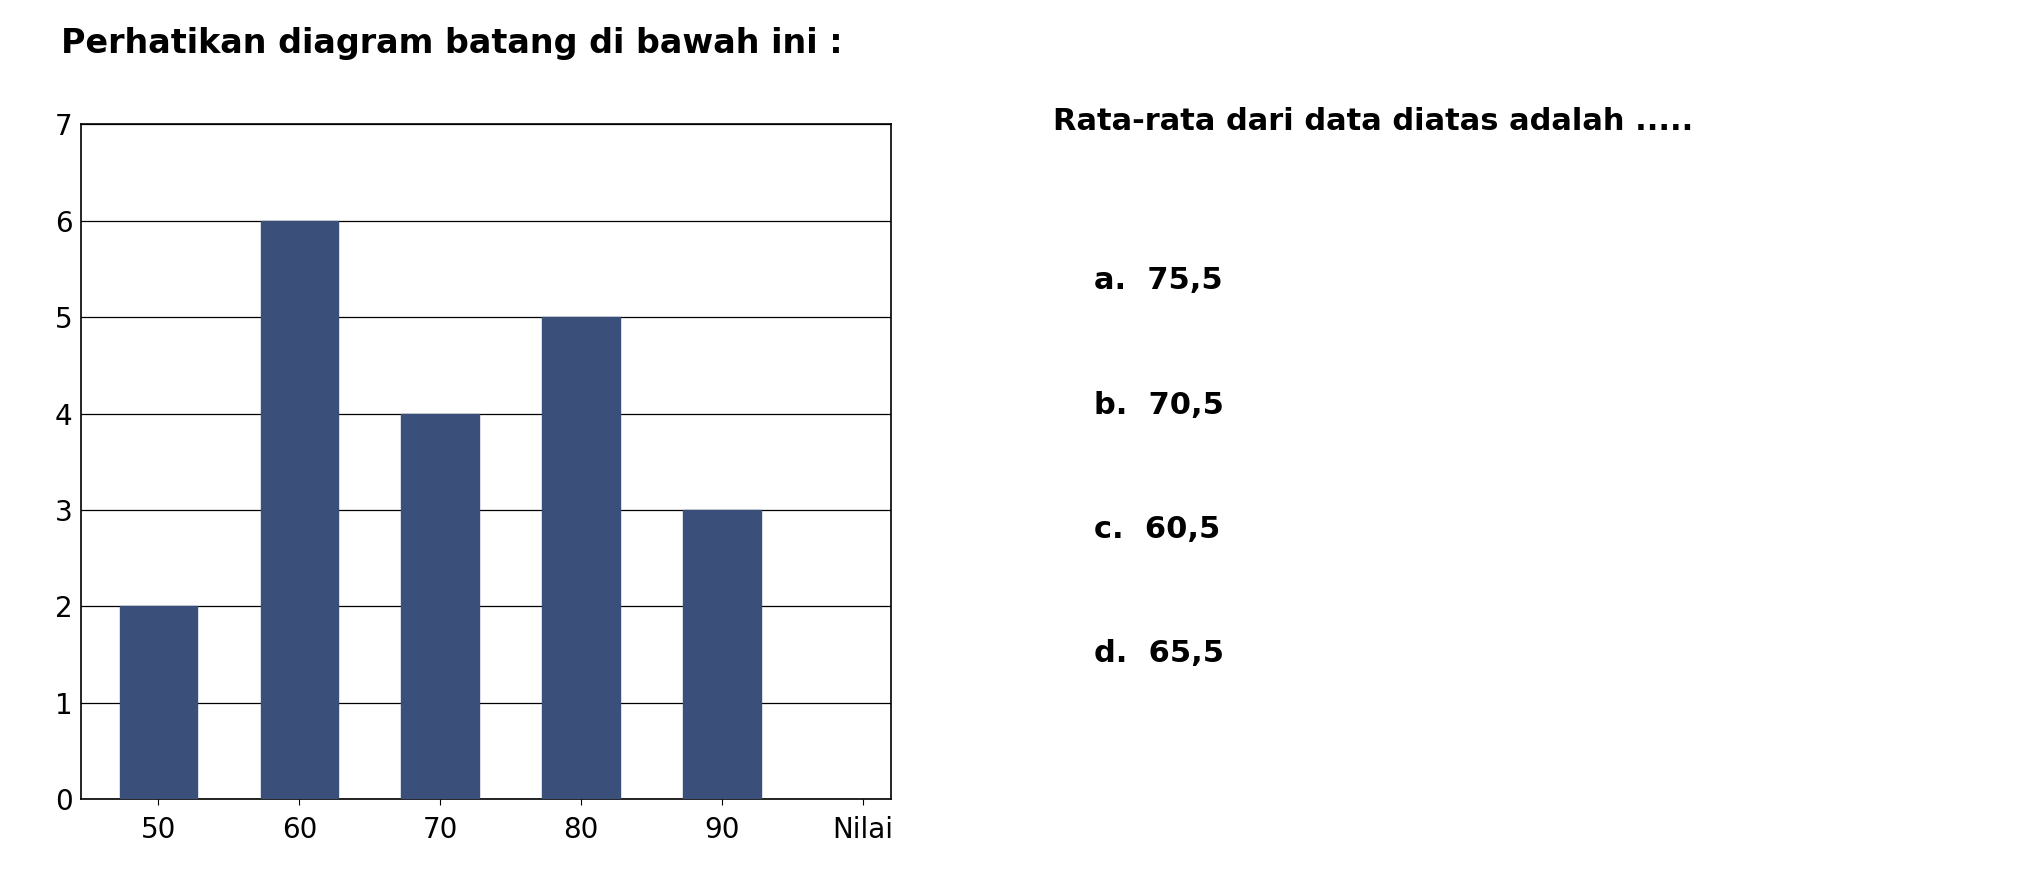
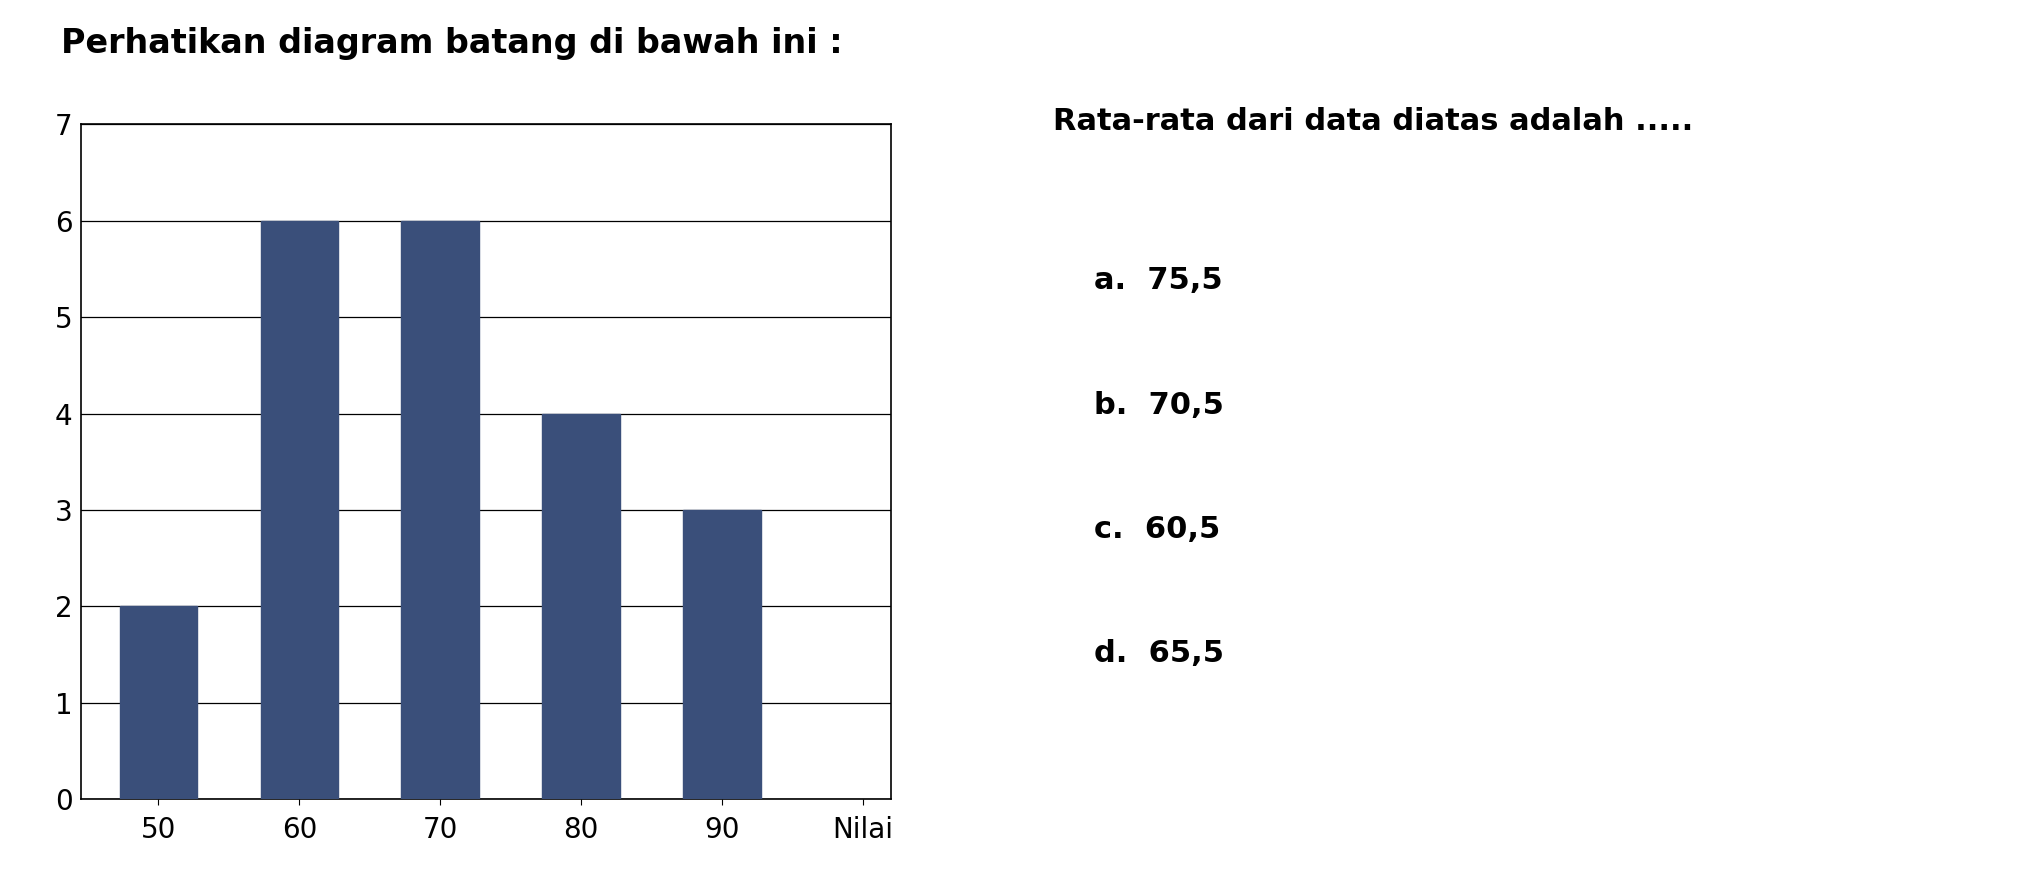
70: 4 -> 6
80: 5 -> 4
